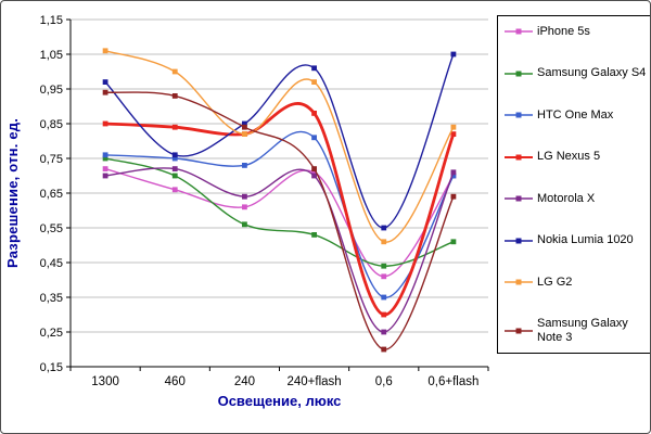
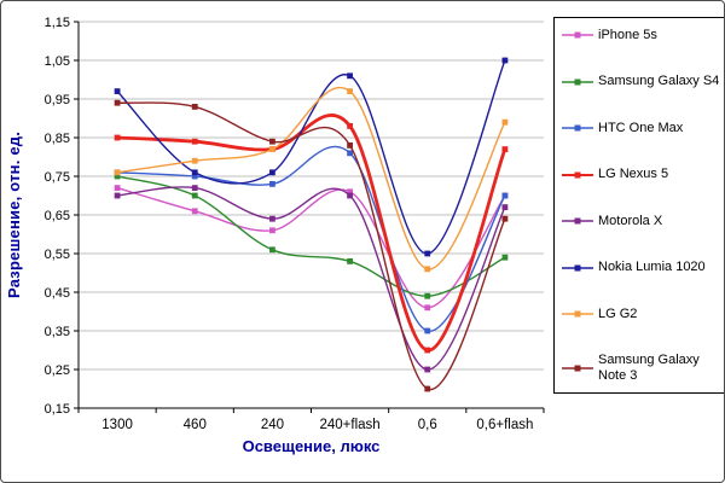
LG G2/1300: 1,06 -> 0,76
LG G2/460: 1,00 -> 0,79
Nokia Lumia 1020/240: 0,85 -> 0,76
Samsung Galaxy Note 3/240+flash: 0,72 -> 0,83
Samsung Galaxy S4/0,6+flash: 0,51 -> 0,54
Motorola X/0,6+flash: 0,71 -> 0,67
LG G2/0,6+flash: 0,84 -> 0,89
